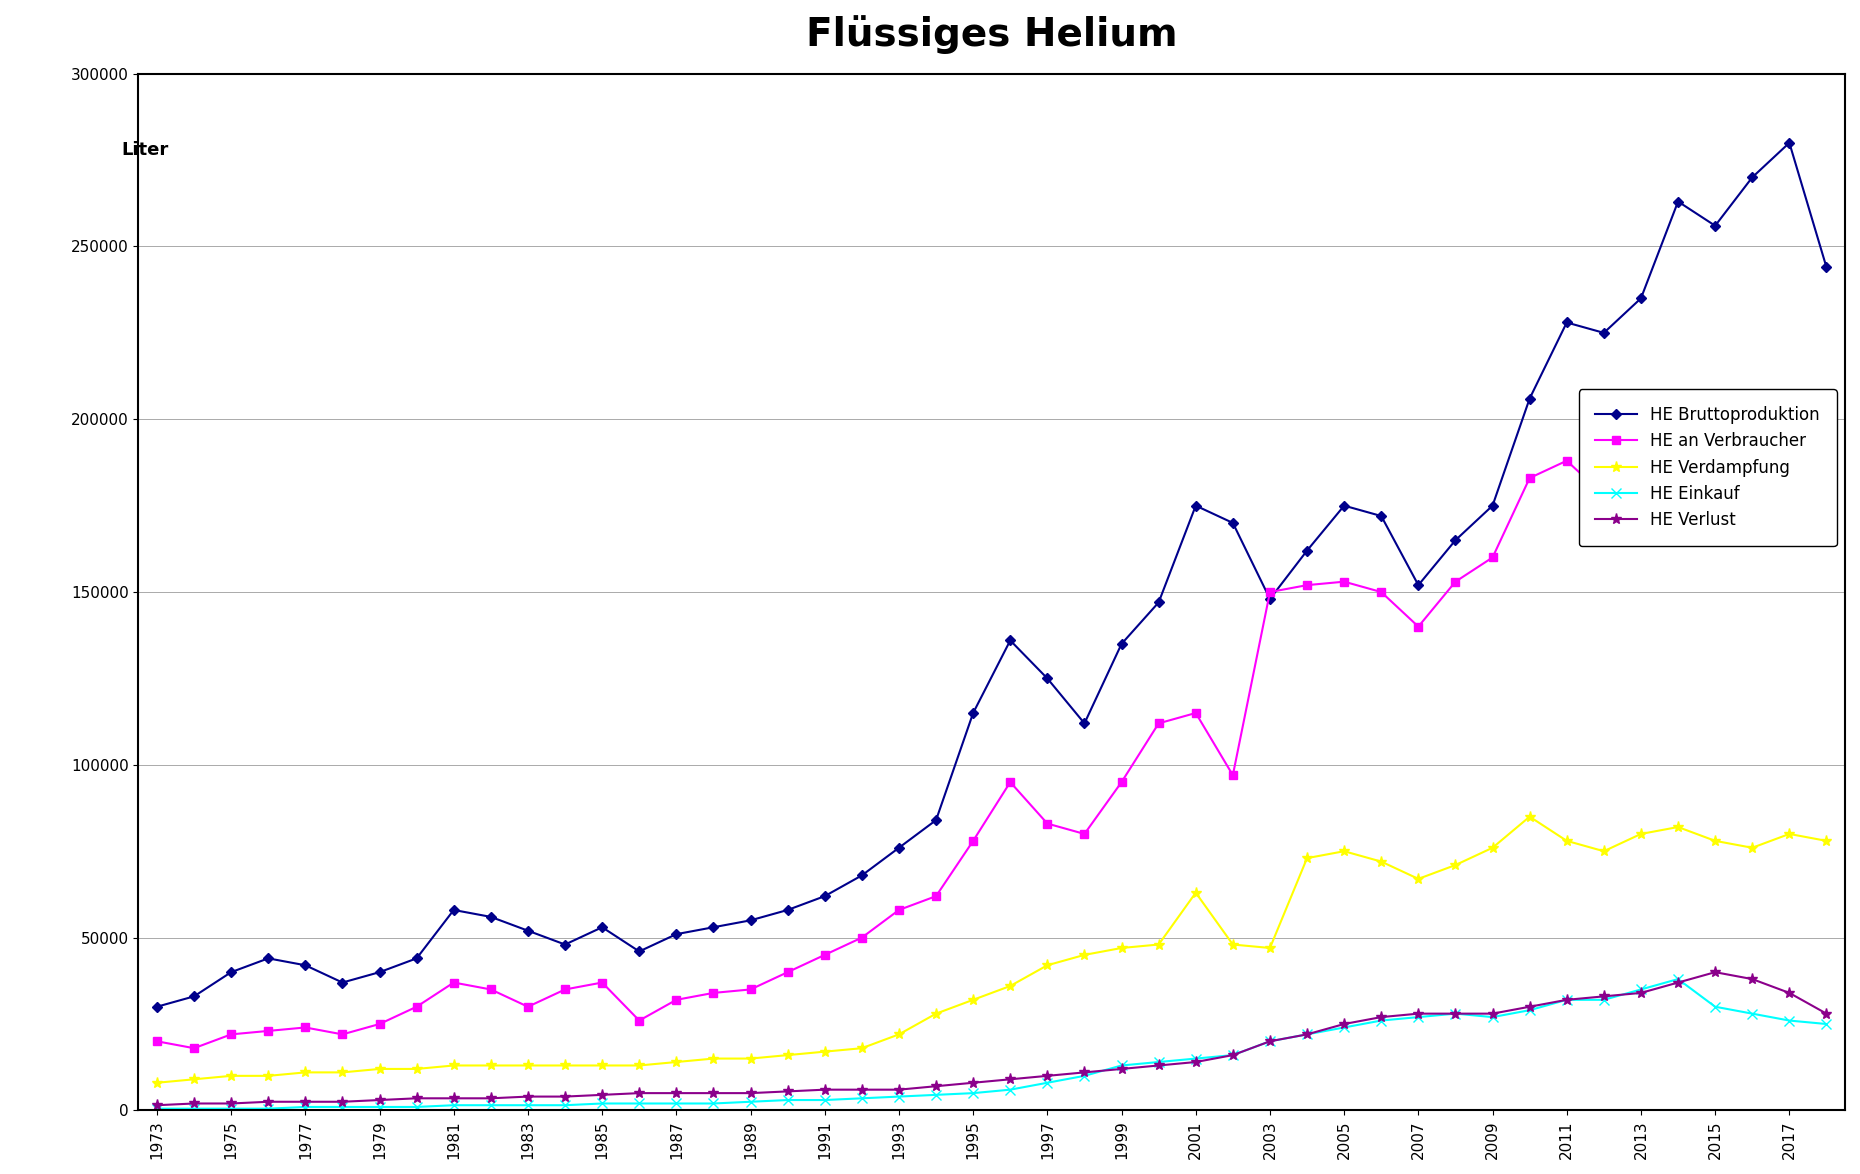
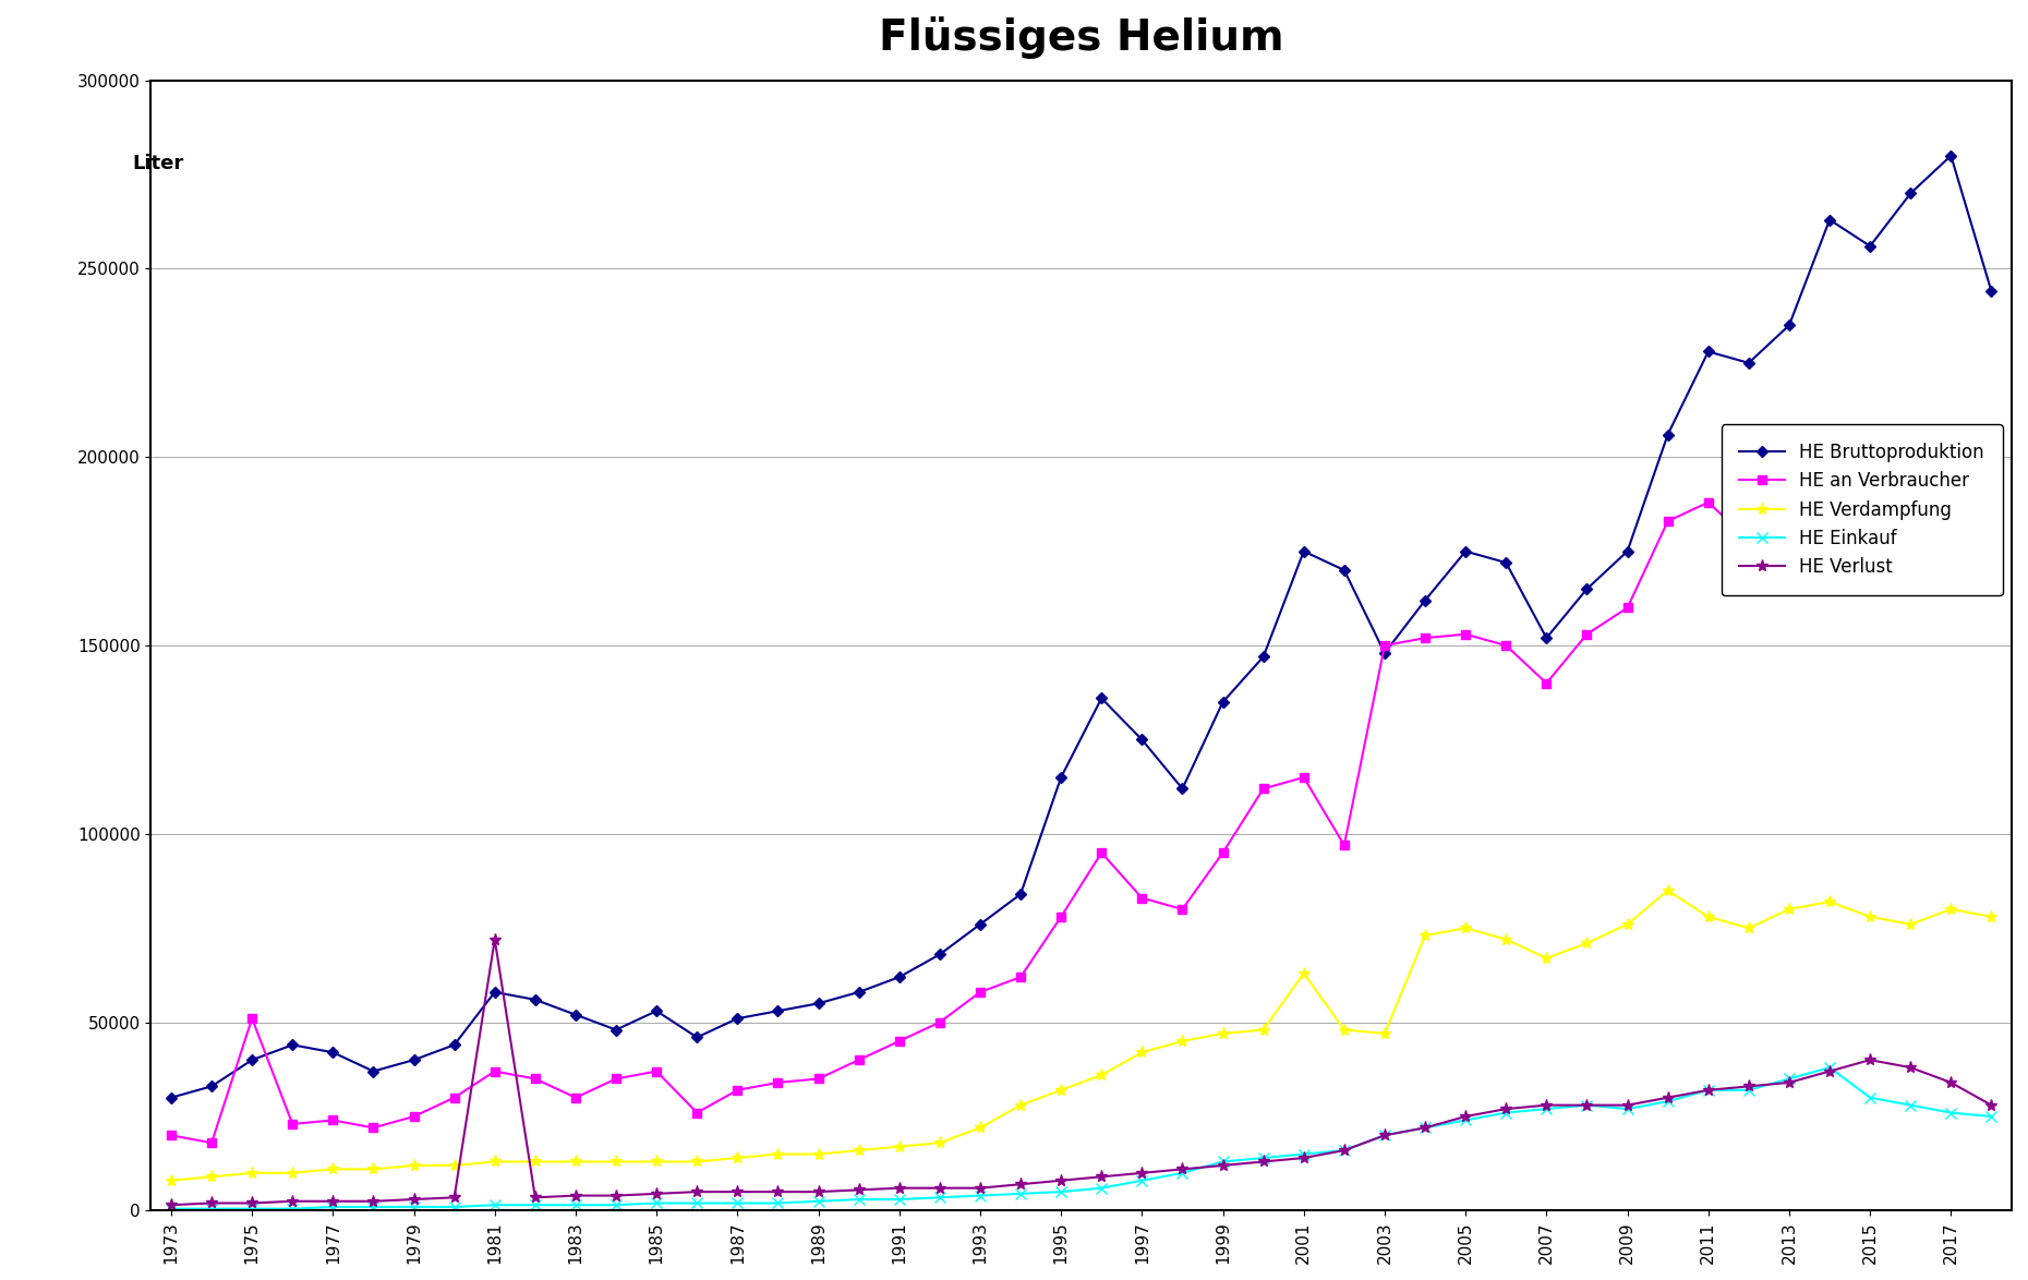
HE an Verbraucher/1975: 22000 -> 51000
HE Verlust/1981: 3500 -> 72000
